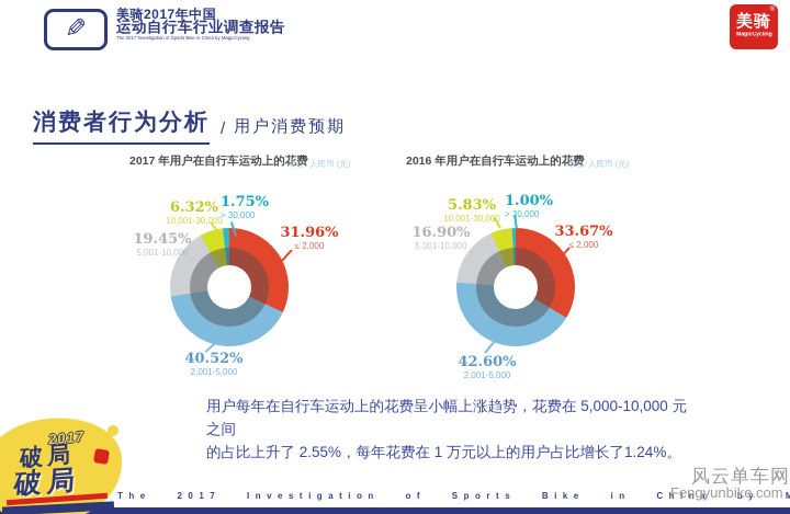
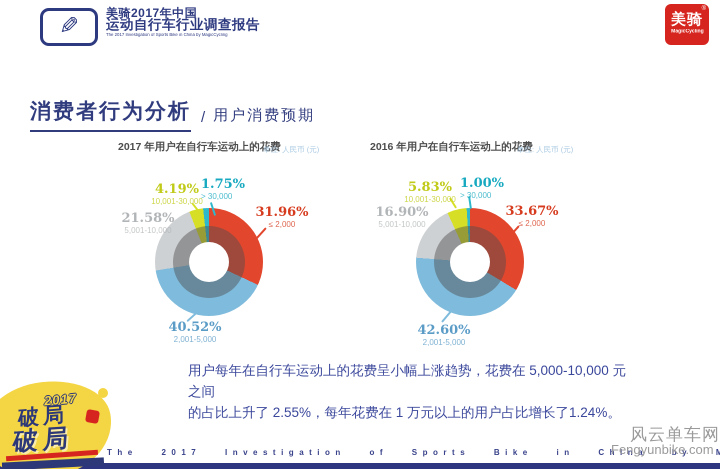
2017 年用户在自行车运动上的花费/5,001-10,000: 19.45% -> 21.58%
2017 年用户在自行车运动上的花费/10,001-30,000: 6.32% -> 4.19%
